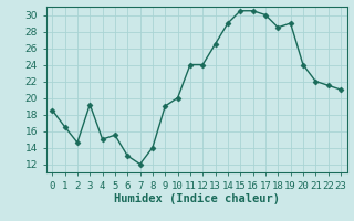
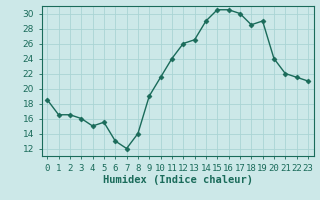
2: 14.6 -> 16.5
3: 19.2 -> 16.0
10: 20.0 -> 21.5
12: 24.0 -> 26.0
